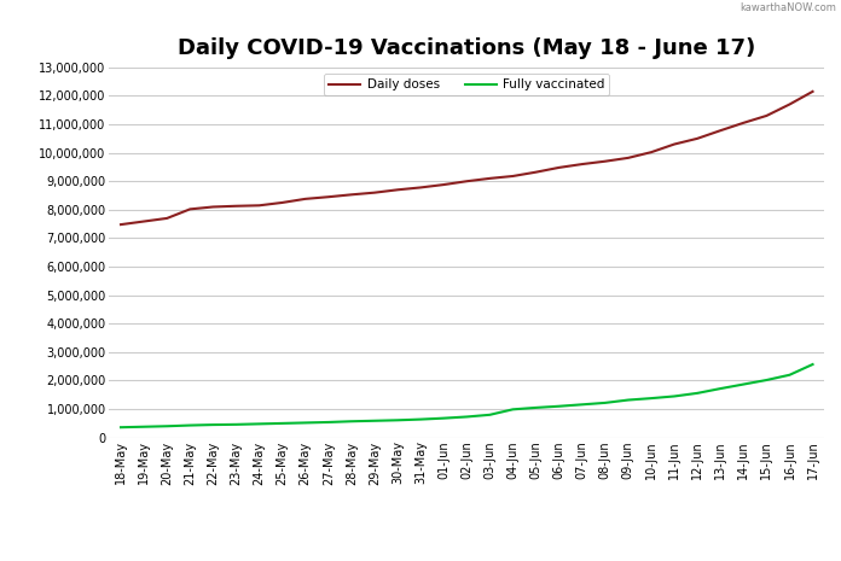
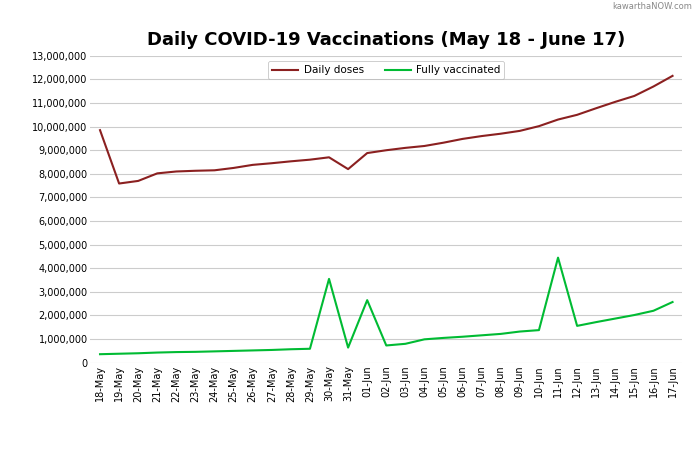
Daily doses/18-May: 7,480,000 -> 9,850,000
Fully vaccinated/30-May: 610,000 -> 3,550,000
Daily doses/31-May: 8,780,000 -> 8,200,000
Fully vaccinated/01-Jun: 680,000 -> 2,650,000
Fully vaccinated/11-Jun: 1,450,000 -> 4,450,000
